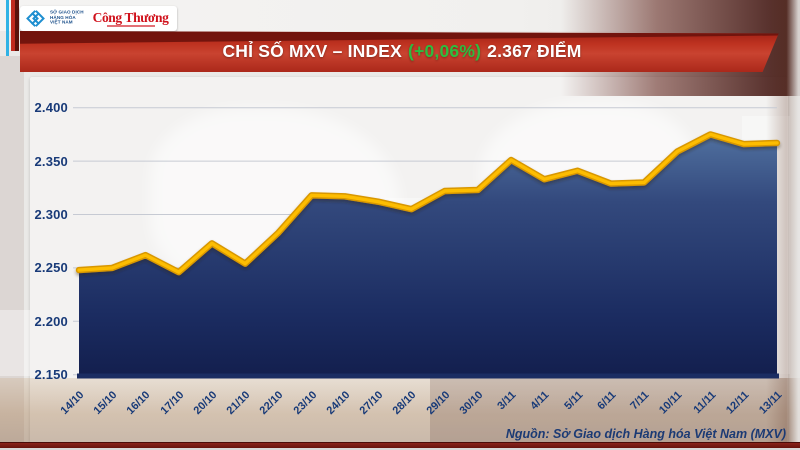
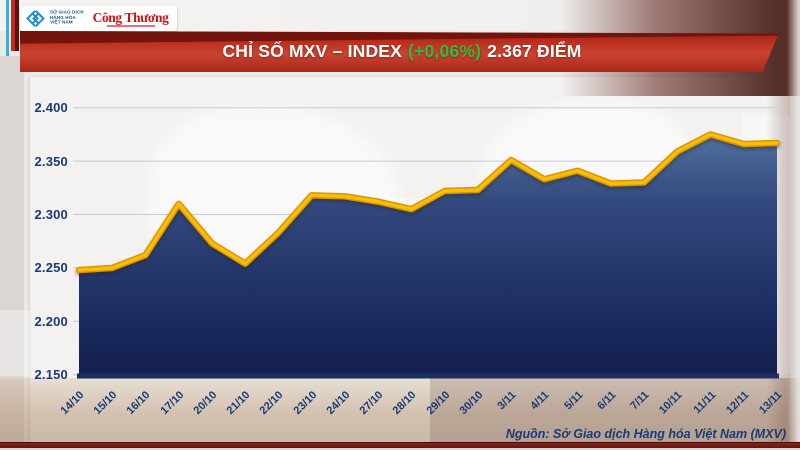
17/10: 2246 -> 2310
